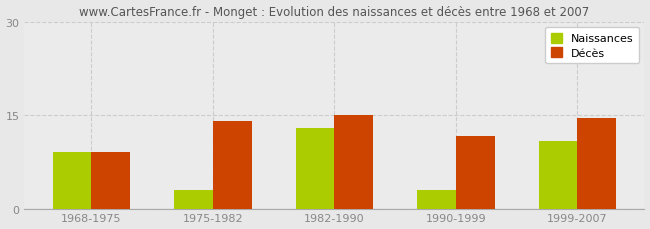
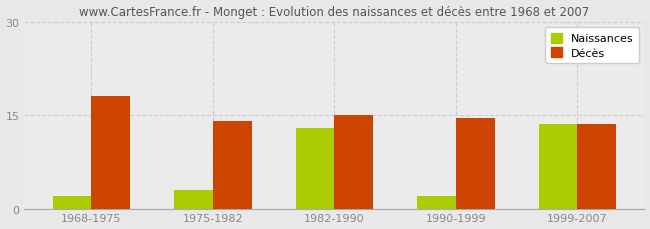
Naissances/1968-1975: 9.0 -> 2.0
Décès/1968-1975: 9.0 -> 18.0
Naissances/1990-1999: 3.0 -> 2.0
Décès/1990-1999: 11.6 -> 14.5
Naissances/1999-2007: 10.8 -> 13.5
Décès/1999-2007: 14.6 -> 13.5
